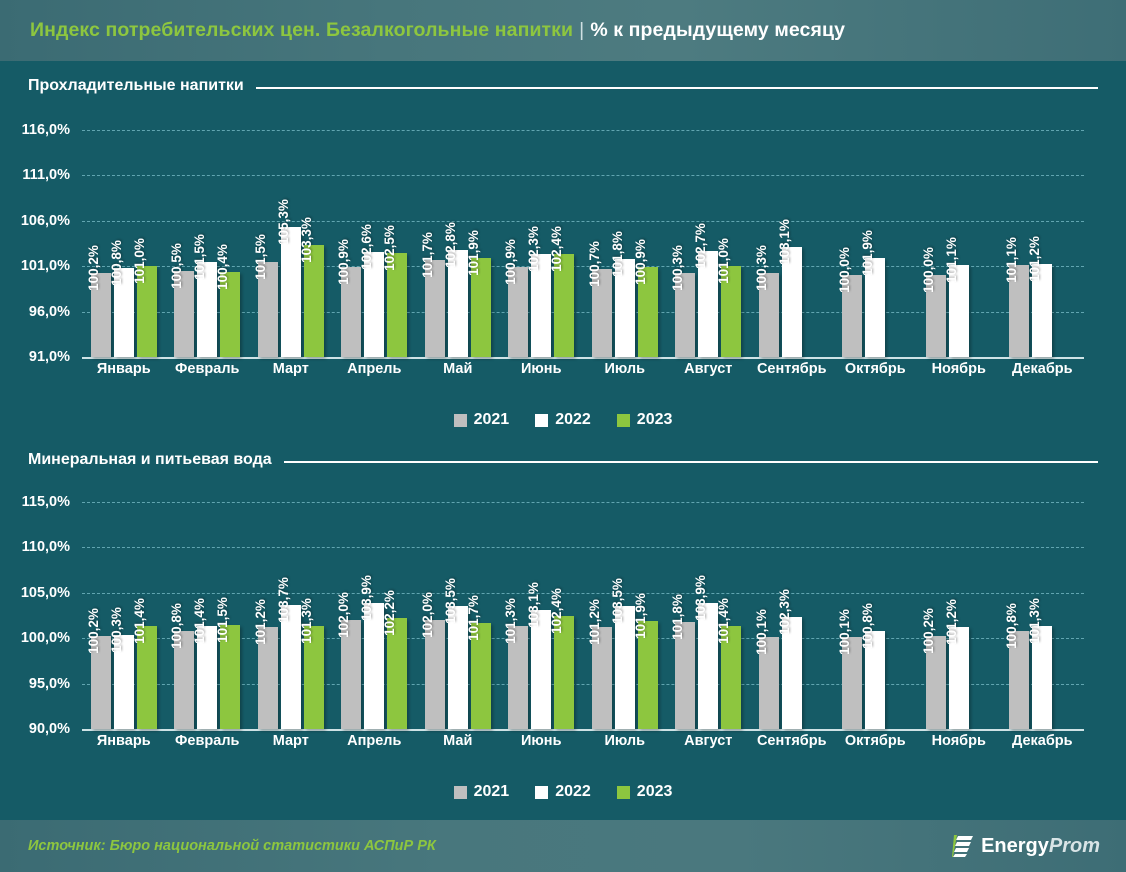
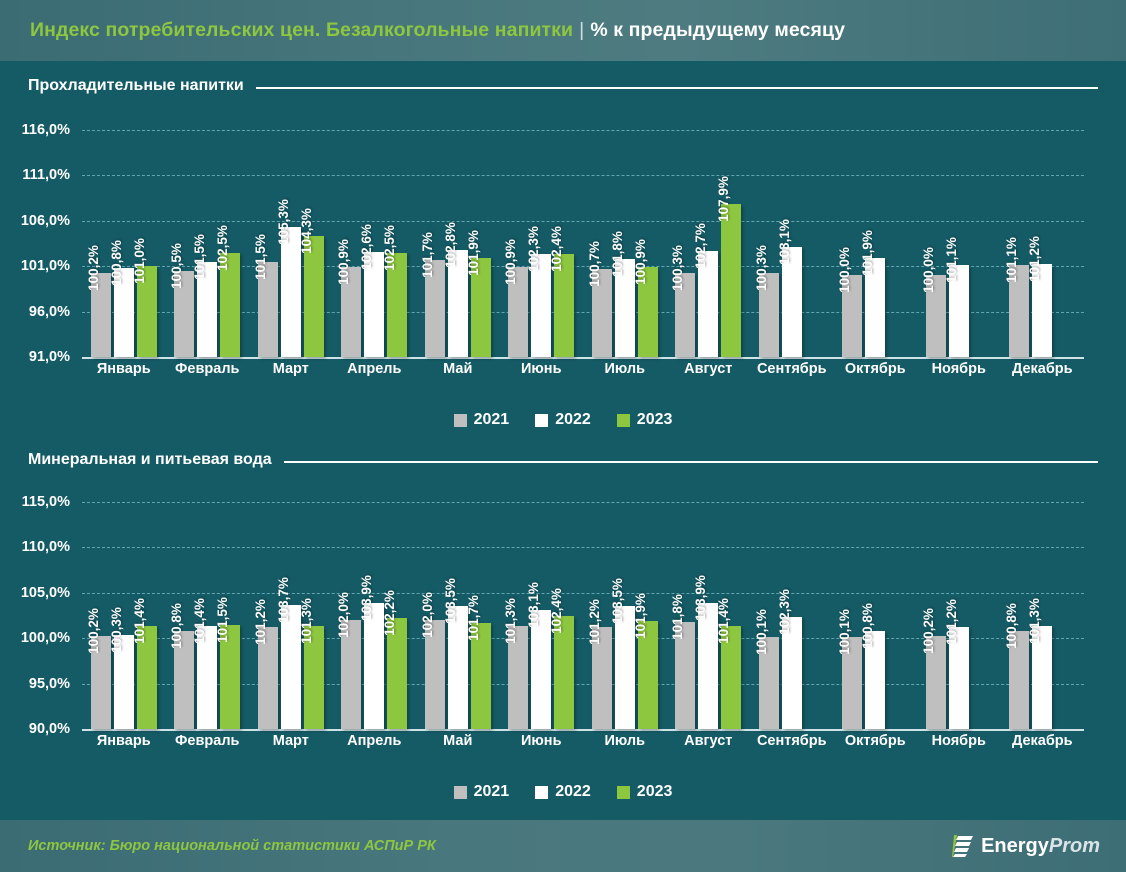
Прохладительные напитки/2023/Февраль: 100,4% -> 102,5%
Прохладительные напитки/2023/Март: 103,3% -> 104,3%
Прохладительные напитки/2023/Август: 101,0% -> 107,9%
